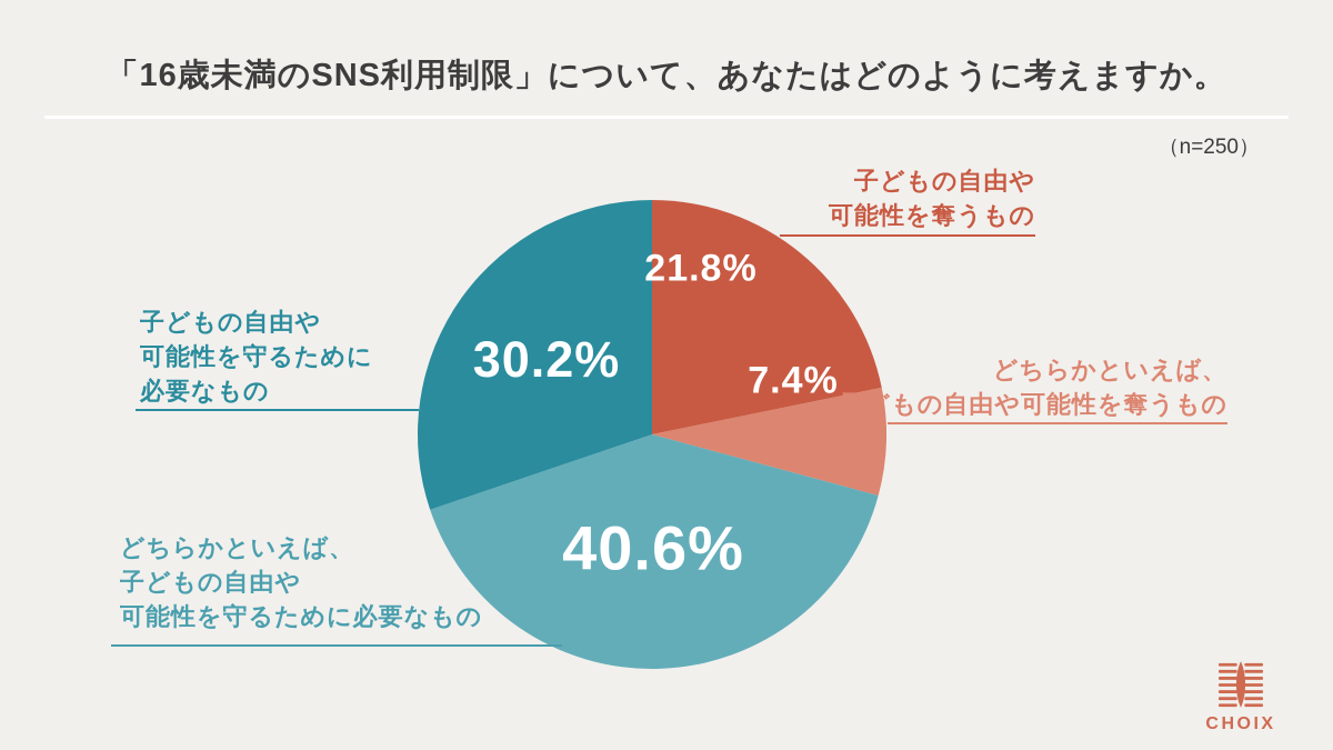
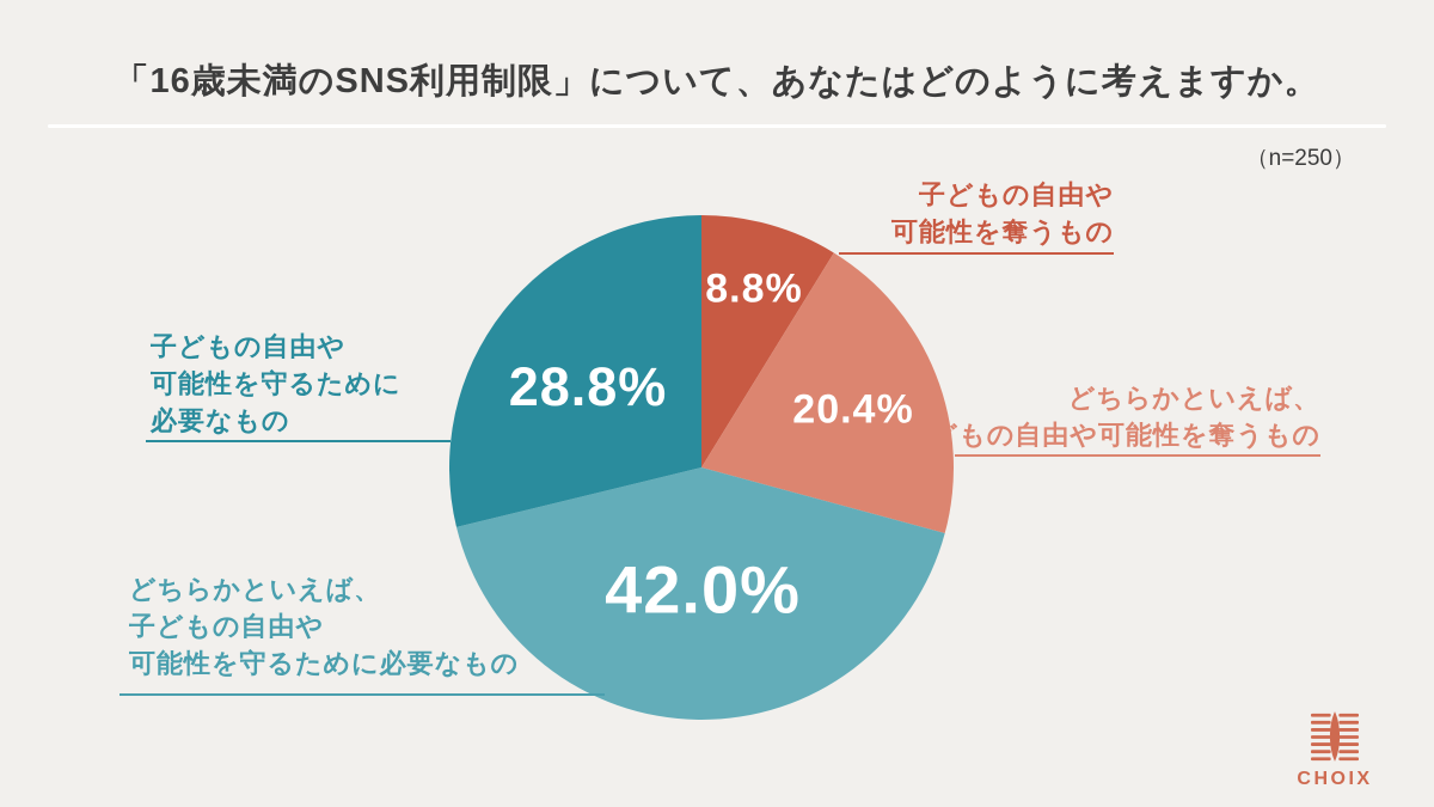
子どもの自由や可能性を奪うもの: 21.8% -> 8.8%
どちらかといえば、子どもの自由や可能性を奪うもの: 7.4% -> 20.4%
どちらかといえば、子どもの自由や可能性を守るために必要なもの: 40.6% -> 42.0%
子どもの自由や可能性を守るために必要なもの: 30.2% -> 28.8%
